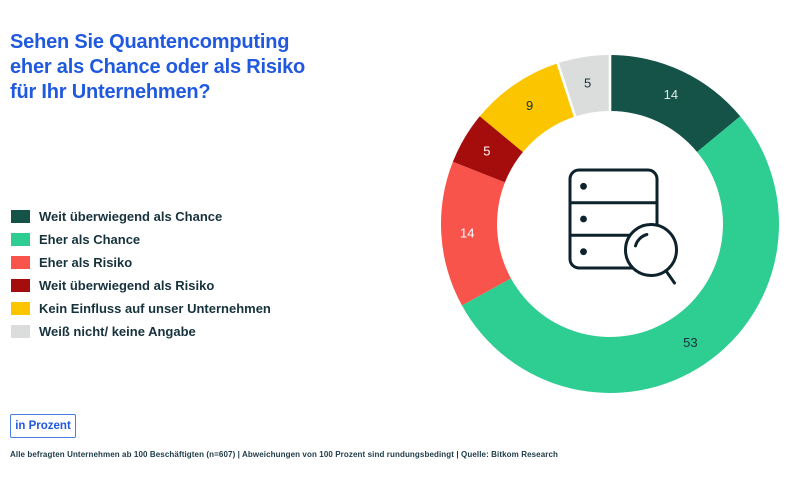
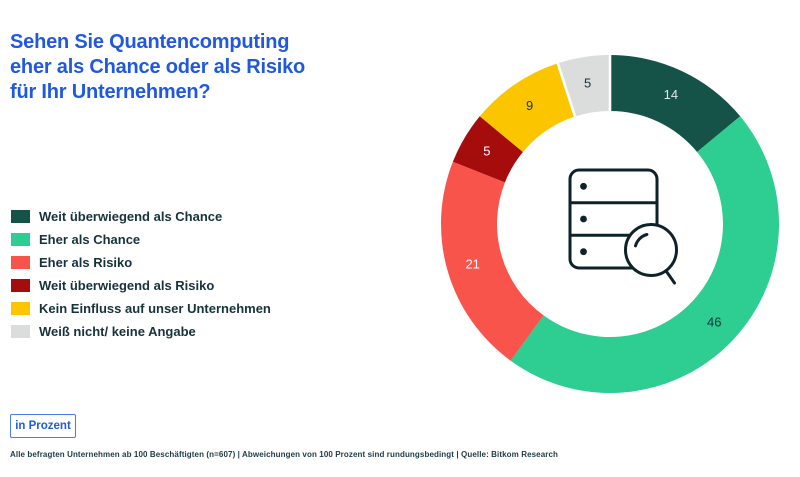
Eher als Chance: 53 -> 46
Eher als Risiko: 14 -> 21
